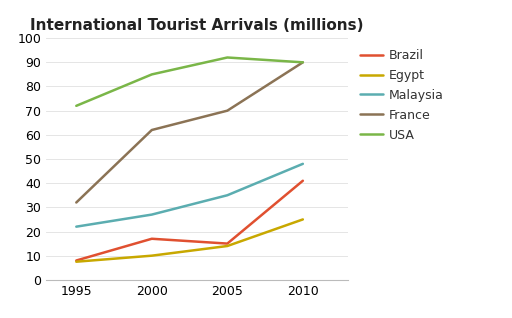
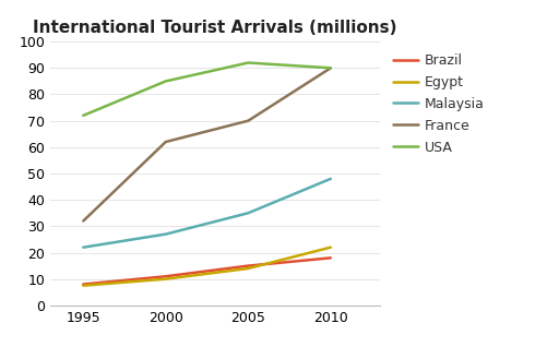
Brazil/2000: 17 -> 11
Brazil/2010: 41 -> 18
Egypt/2010: 25.0 -> 22.0
